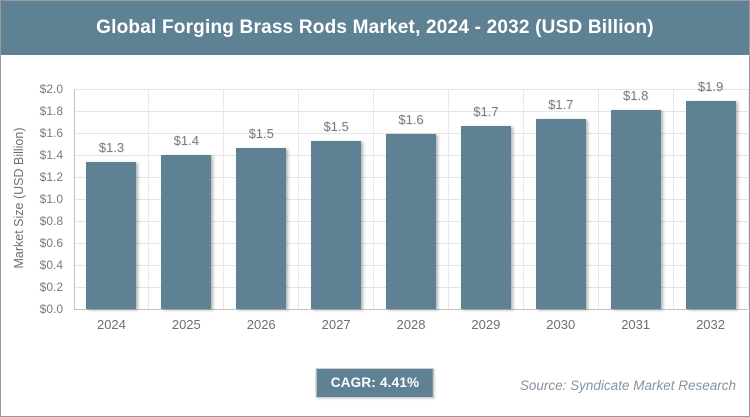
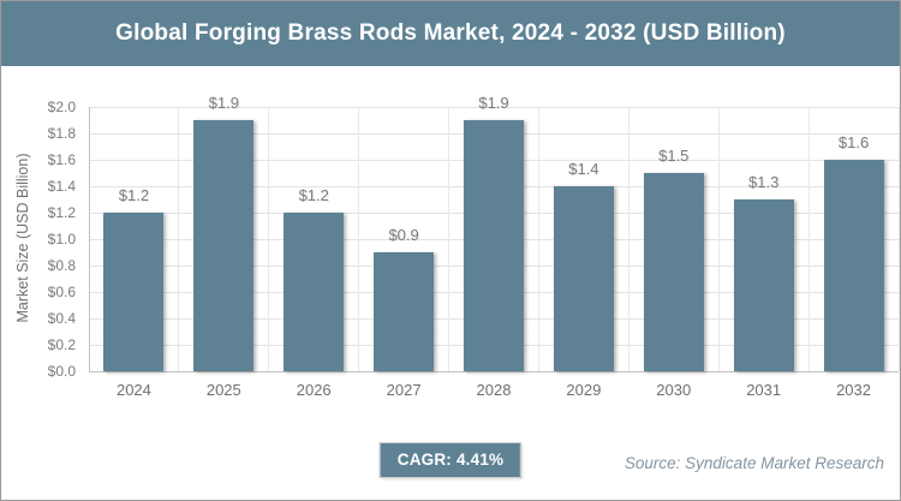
2024: $1.3 -> $1.2
2025: $1.4 -> $1.9
2026: $1.5 -> $1.2
2027: $1.5 -> $0.9
2028: $1.6 -> $1.9
2029: $1.7 -> $1.4
2030: $1.7 -> $1.5
2031: $1.8 -> $1.3
2032: $1.9 -> $1.6
